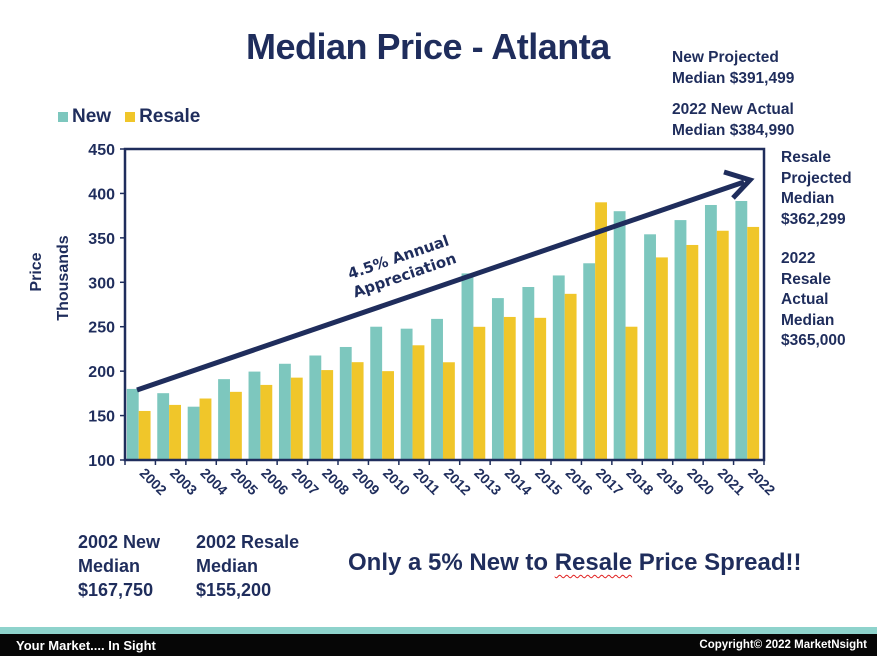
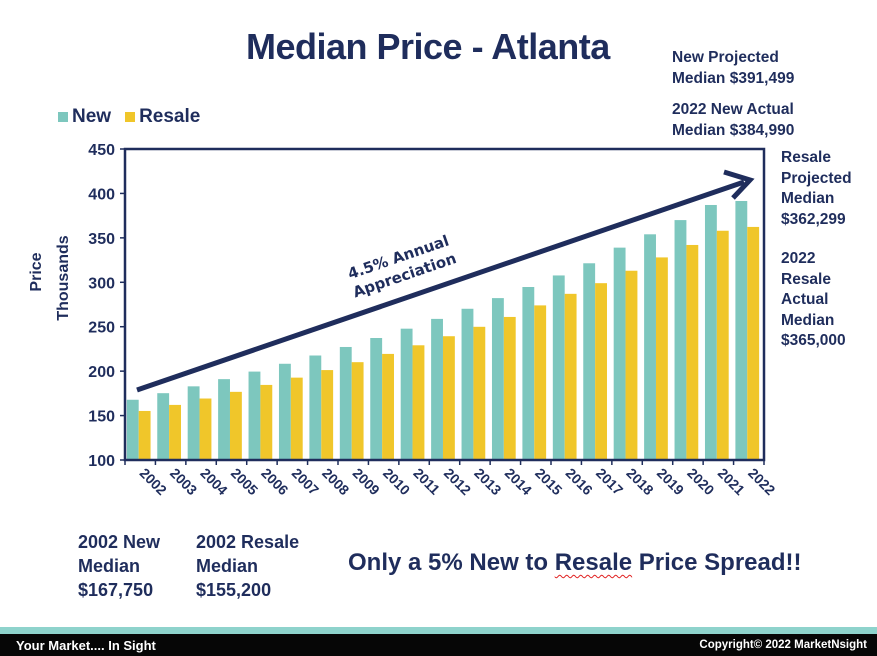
New/2002: 180 -> 170
New/2004: 160 -> 180
New/2010: 250 -> 240
Resale/2010: 200 -> 220
Resale/2012: 210 -> 240
New/2013: 310 -> 270
Resale/2015: 260 -> 270
Resale/2017: 390 -> 300
New/2018: 380 -> 340
Resale/2018: 250 -> 310
